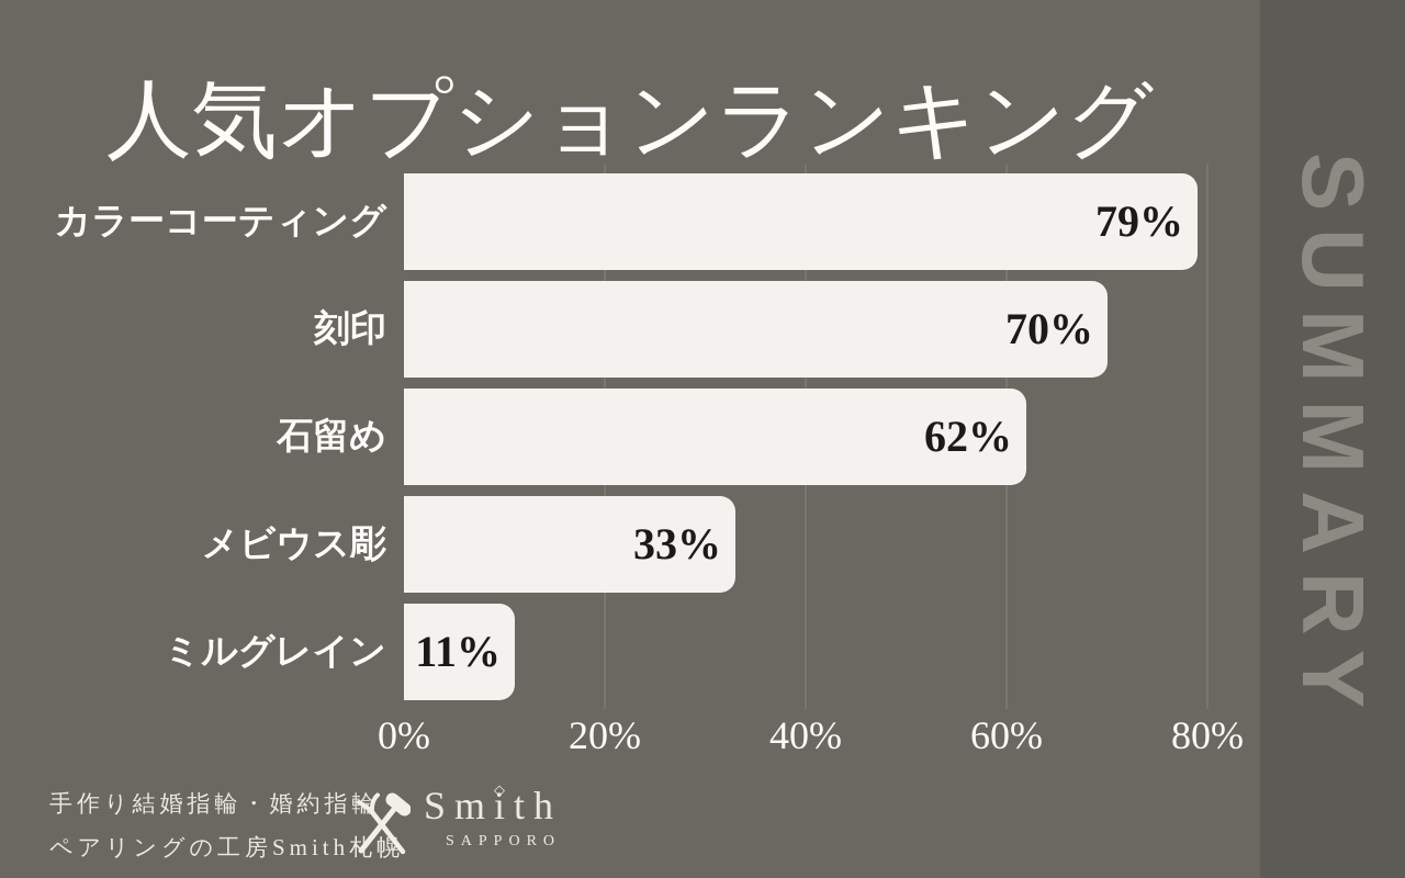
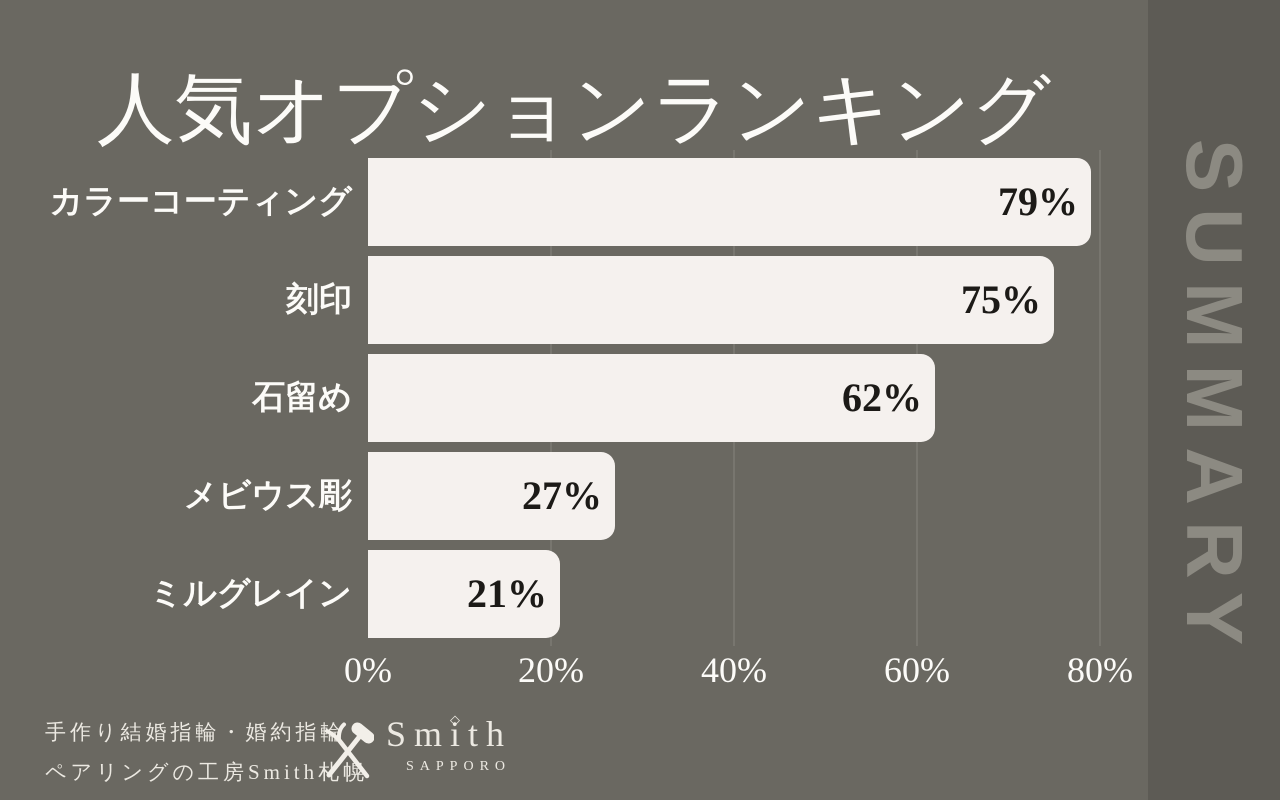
刻印: 70% -> 75%
メビウス彫: 33% -> 27%
ミルグレイン: 11% -> 21%
